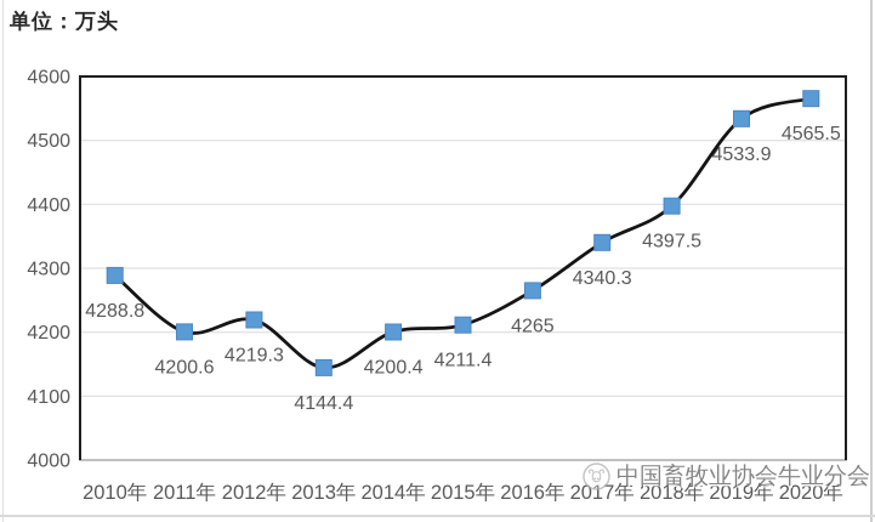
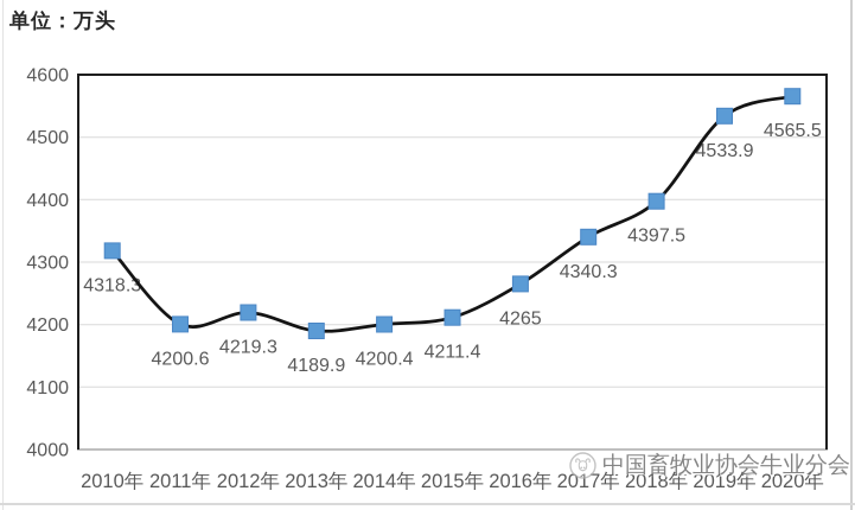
2010年: 4288.8 -> 4318.3
2013年: 4144.4 -> 4189.9
